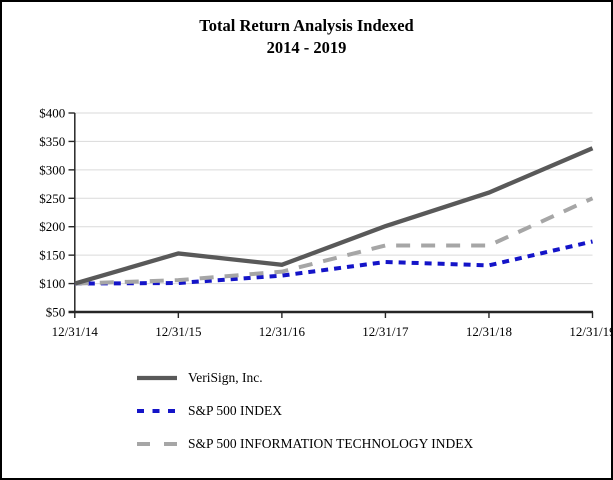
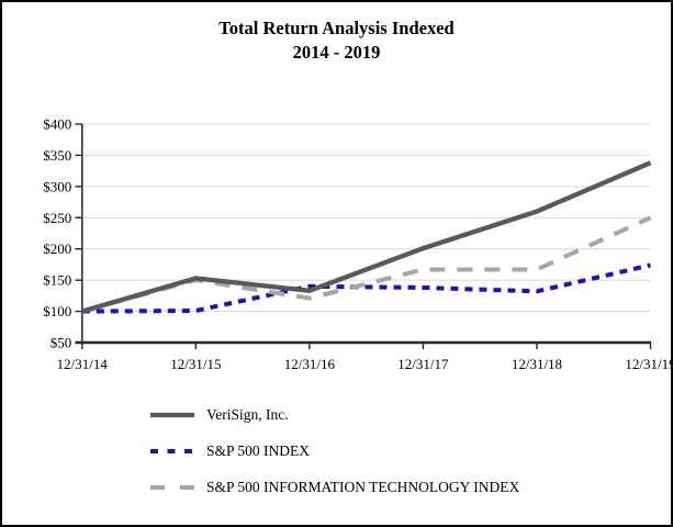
S&P 500 INFORMATION TECHNOLOGY INDEX/12/31/15: $110 -> $150
S&P 500 INDEX/12/31/16: $110 -> $140
